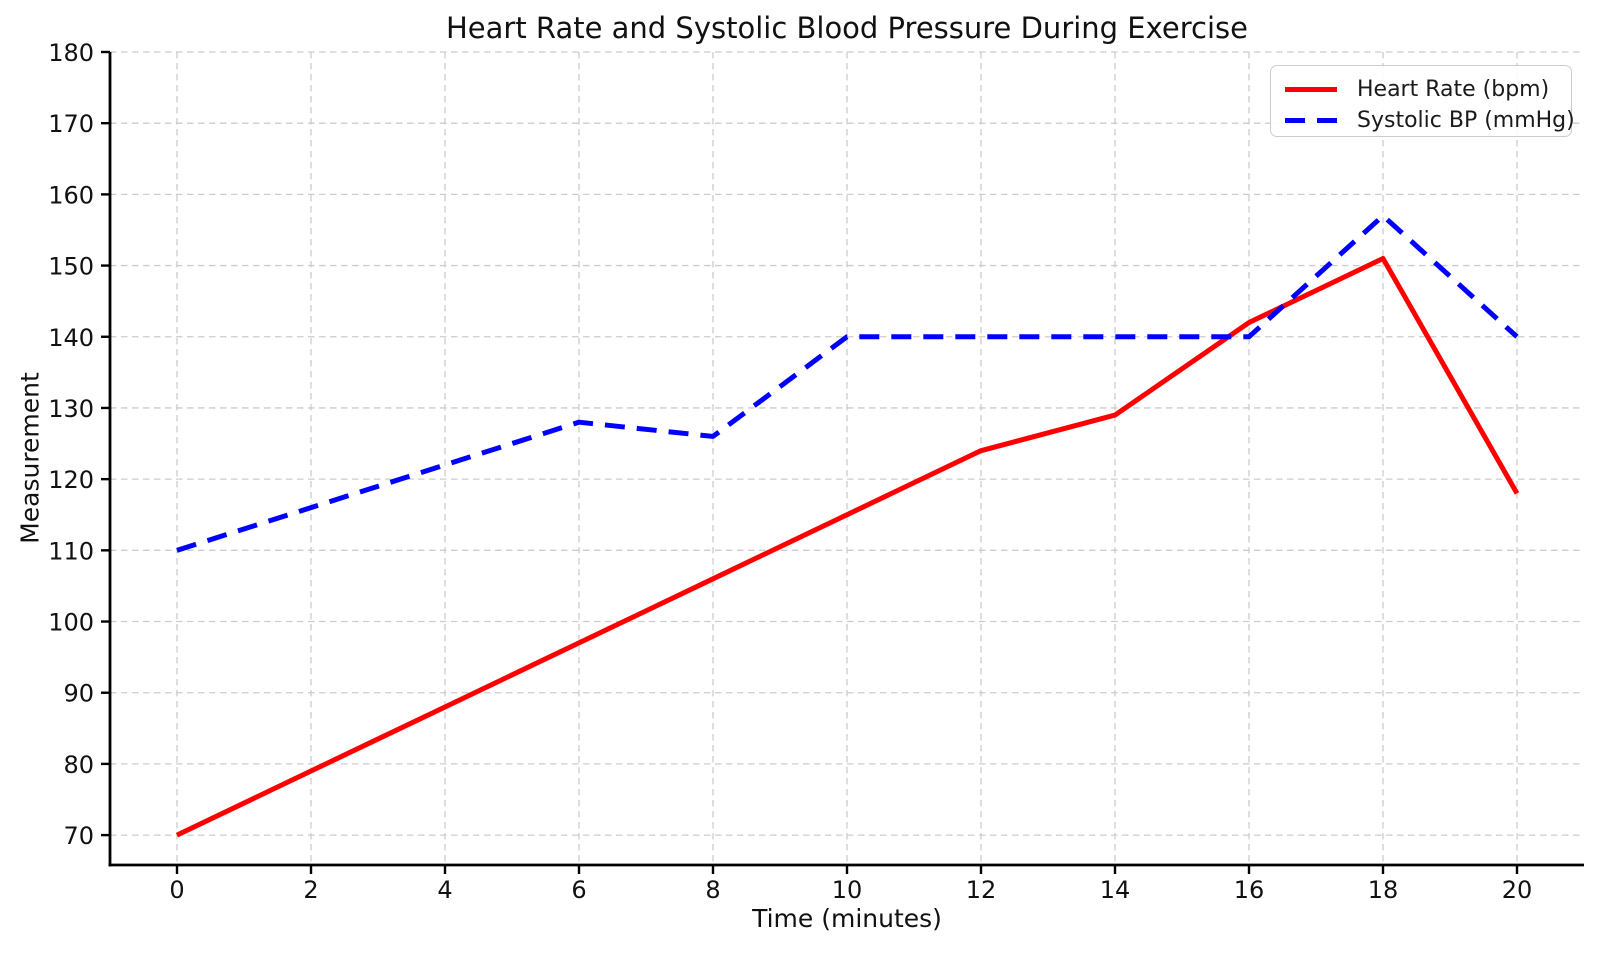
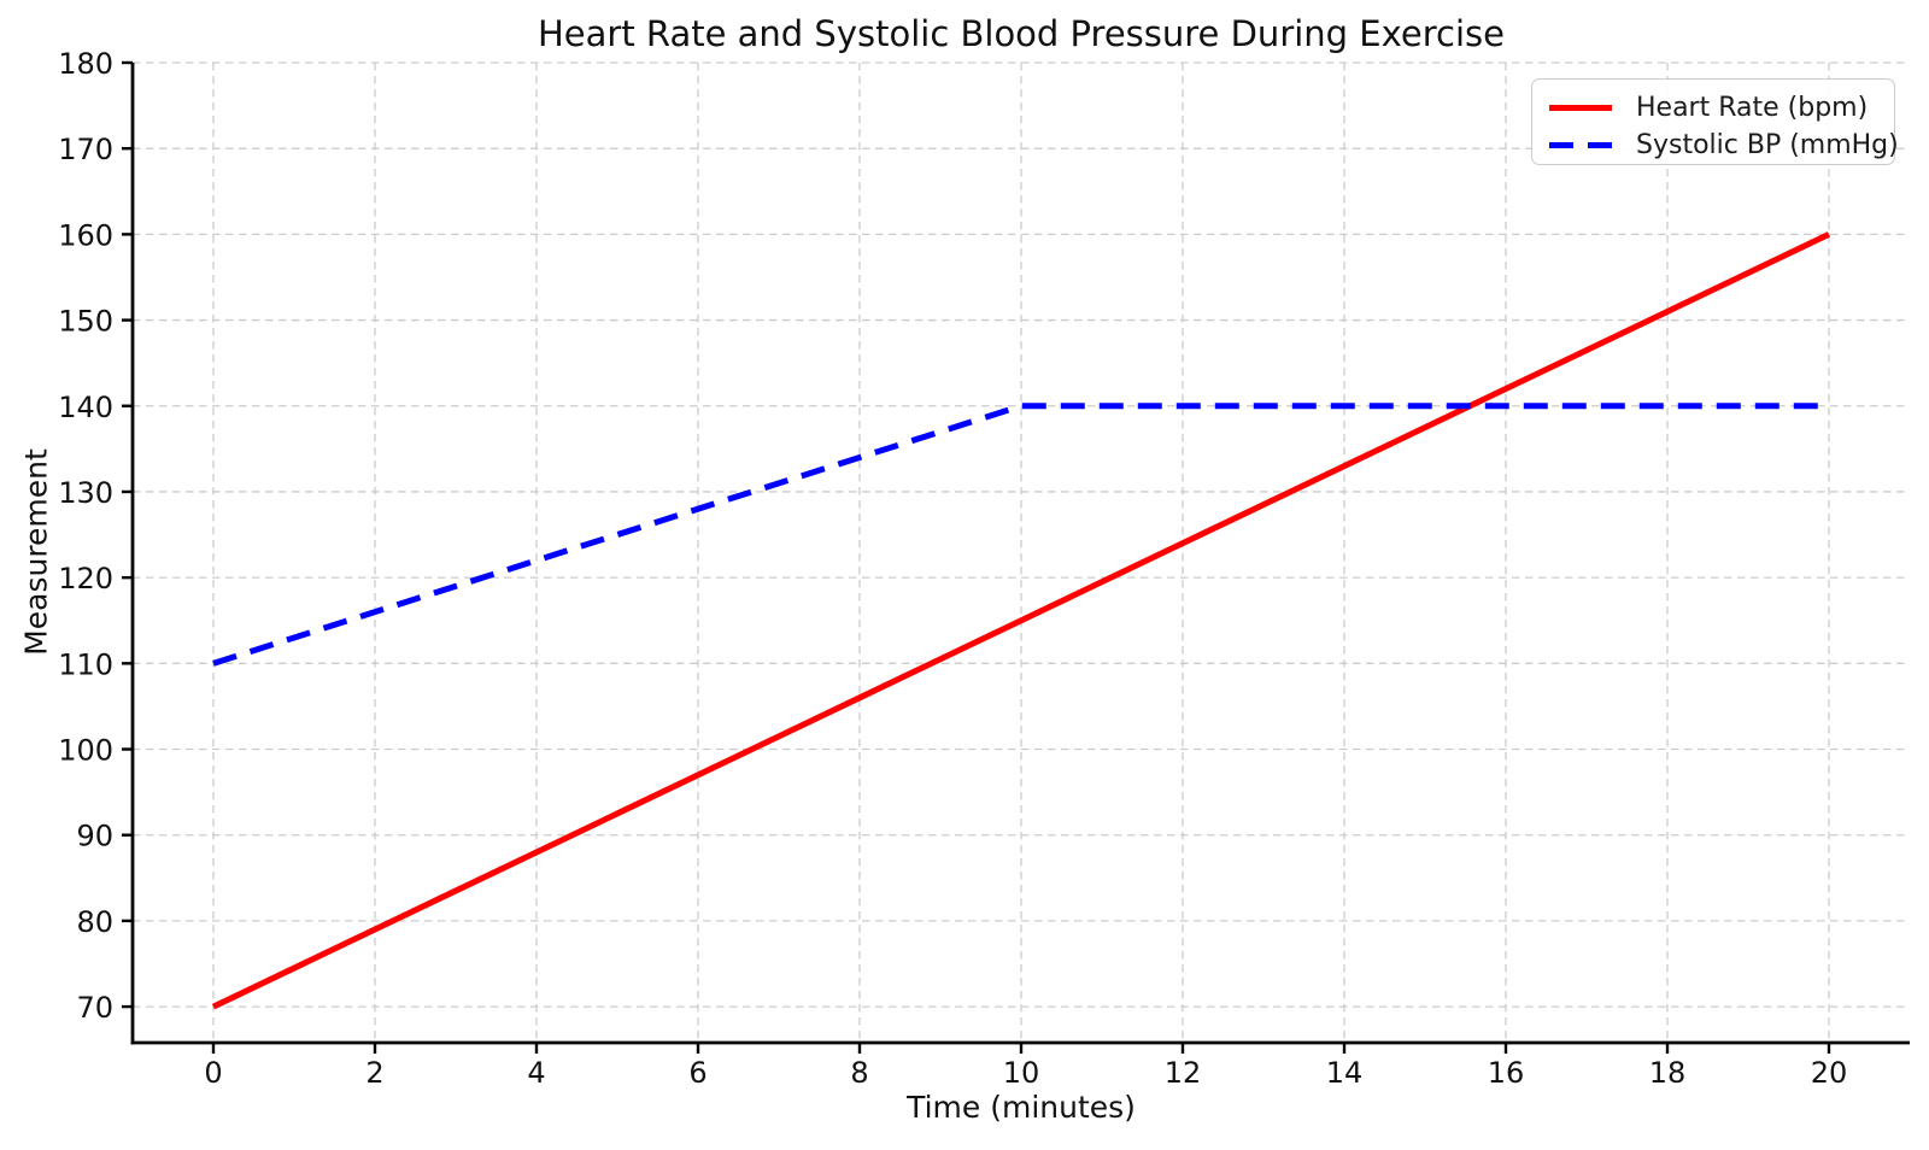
Systolic BP (mmHg)/8: 126 -> 134
Heart Rate (bpm)/14: 129 -> 133
Systolic BP (mmHg)/18: 157 -> 140
Heart Rate (bpm)/20: 118 -> 160
